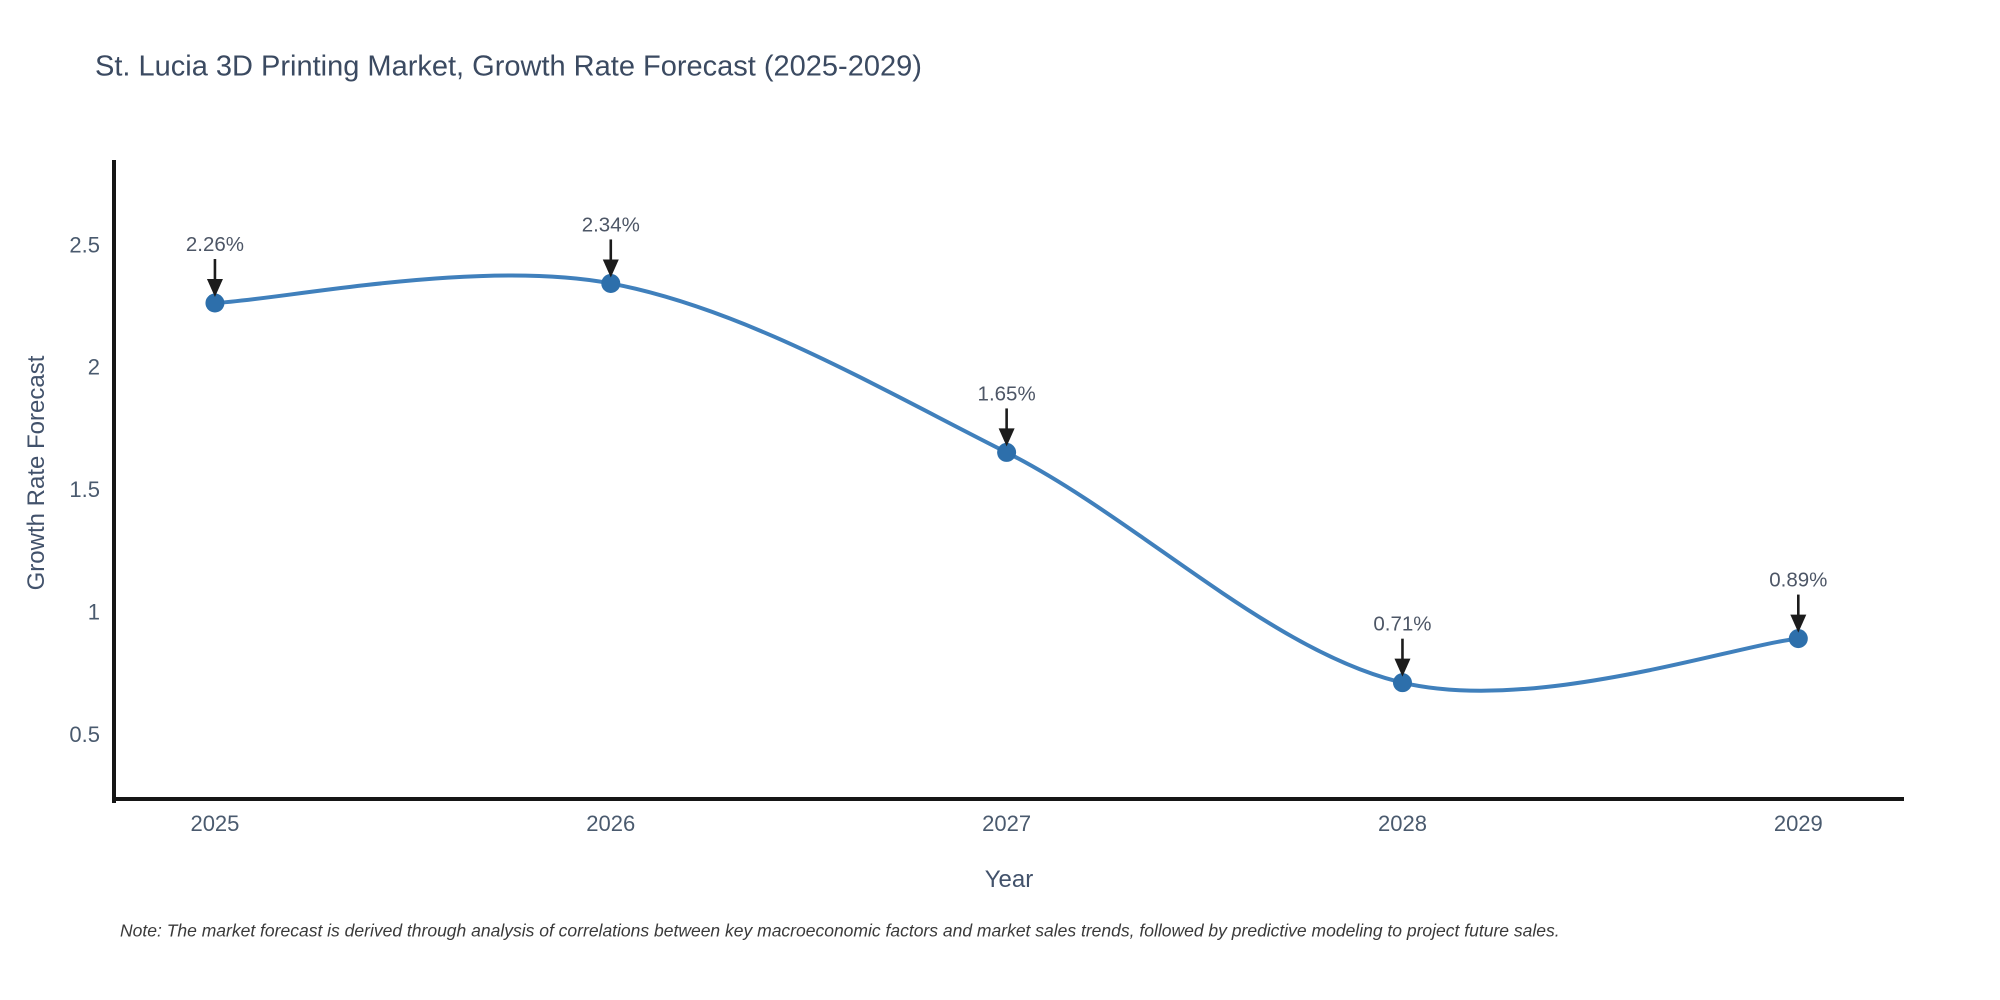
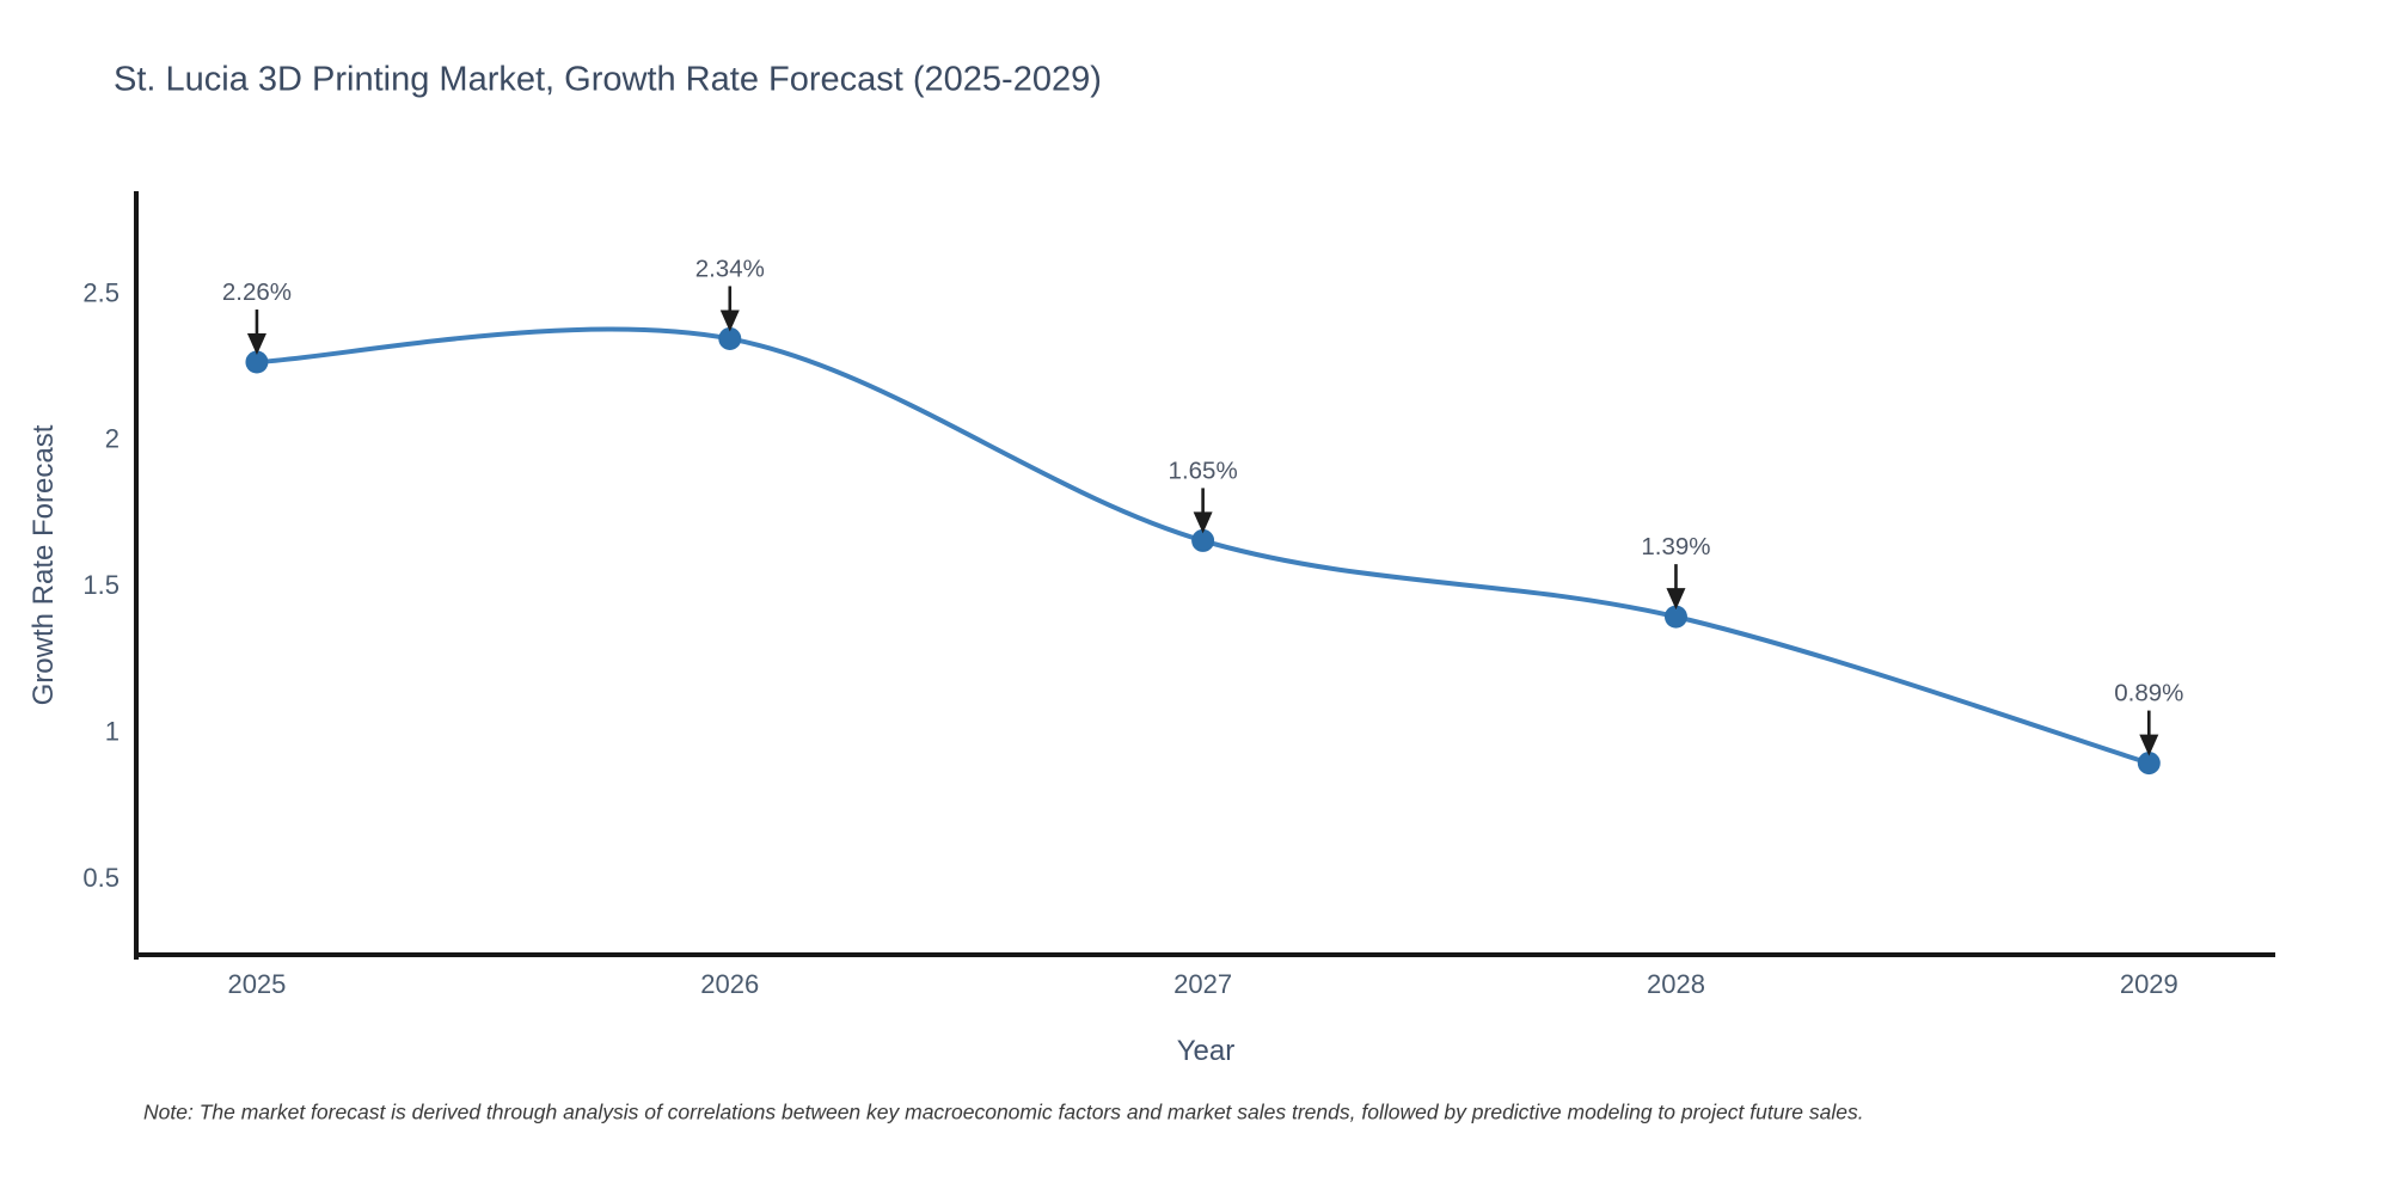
2028: 0.71% -> 1.39%
